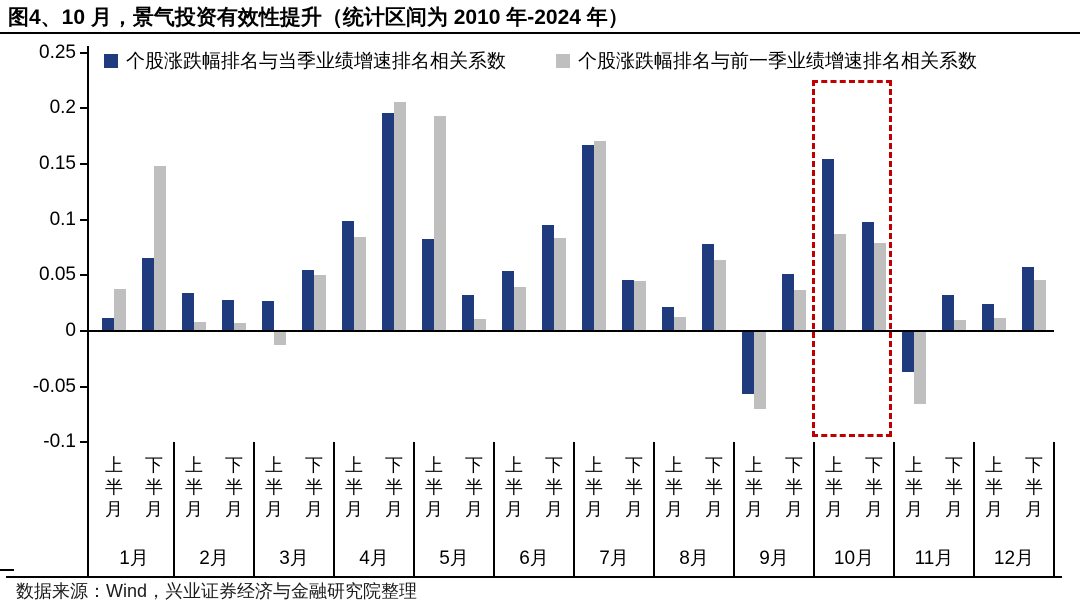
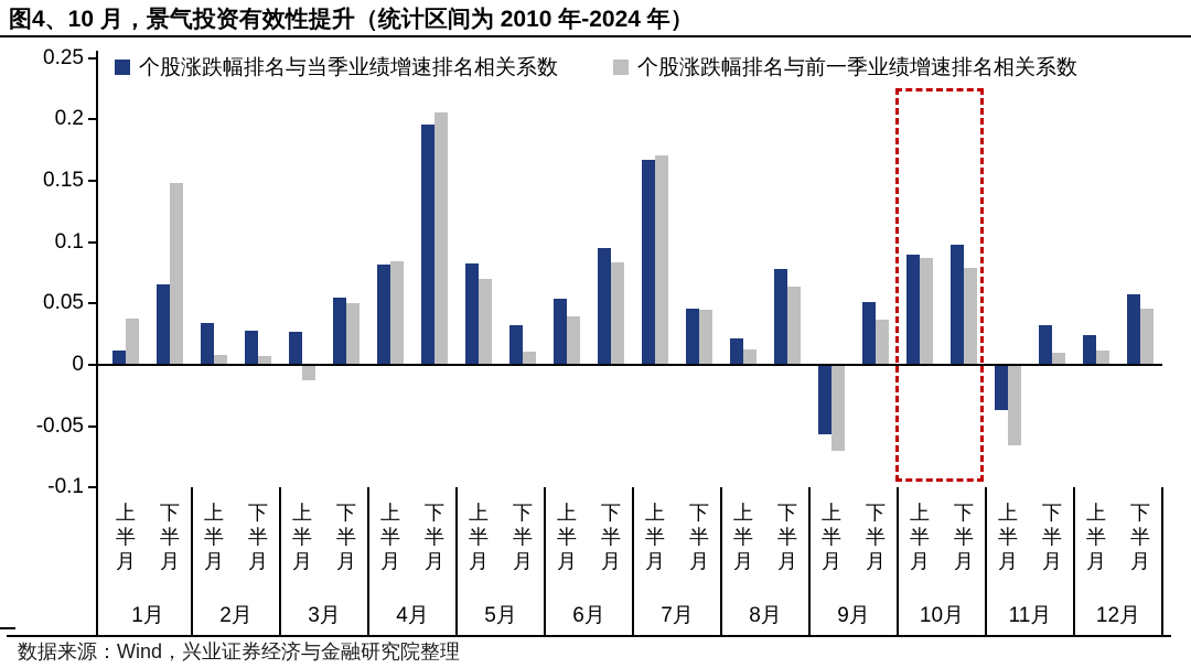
个股涨跌幅排名与当季业绩增速排名相关系数/4月上半月: 0.098 -> 0.081
个股涨跌幅排名与前一季业绩增速排名相关系数/5月上半月: 0.192 -> 0.069
个股涨跌幅排名与当季业绩增速排名相关系数/10月上半月: 0.154 -> 0.089
